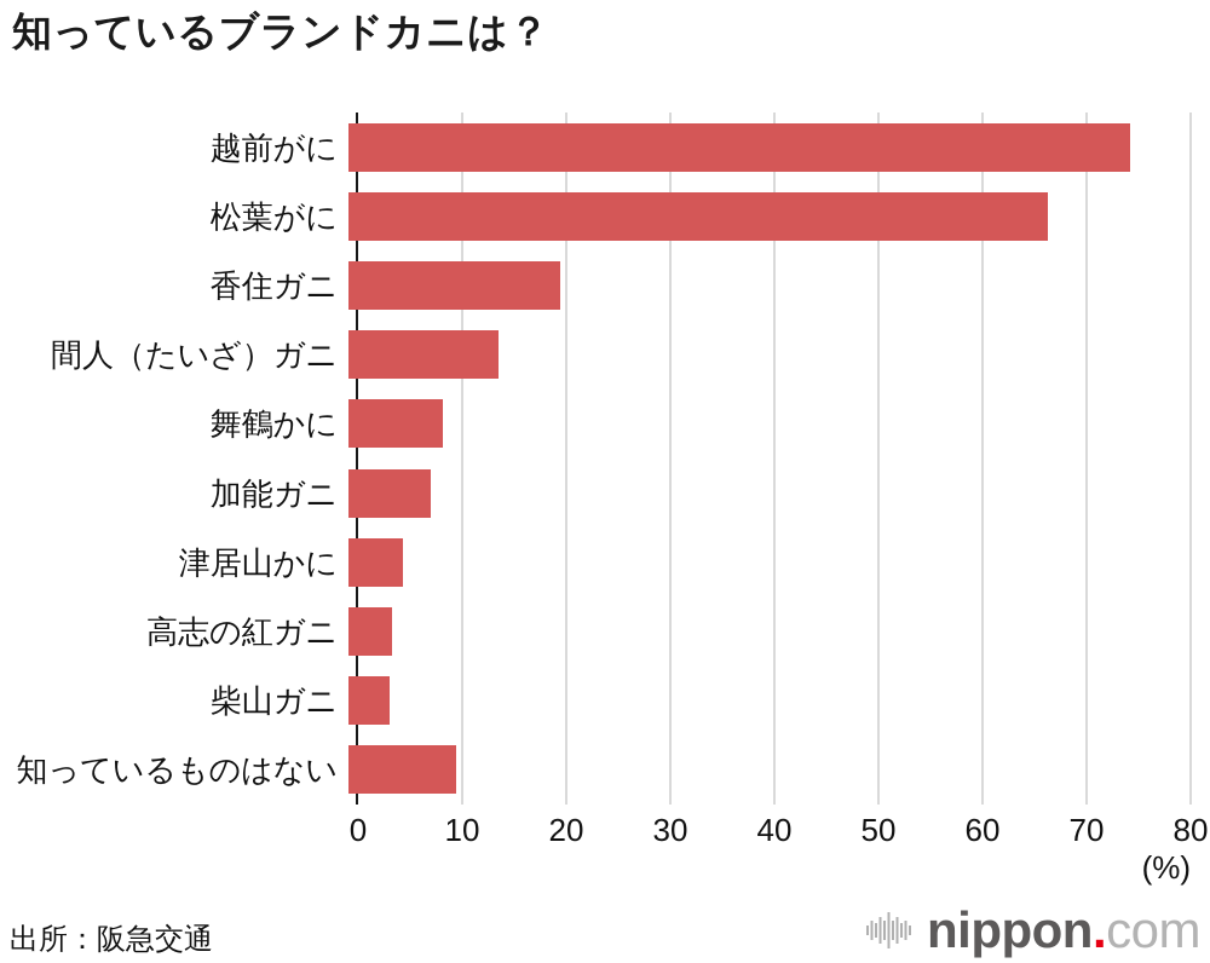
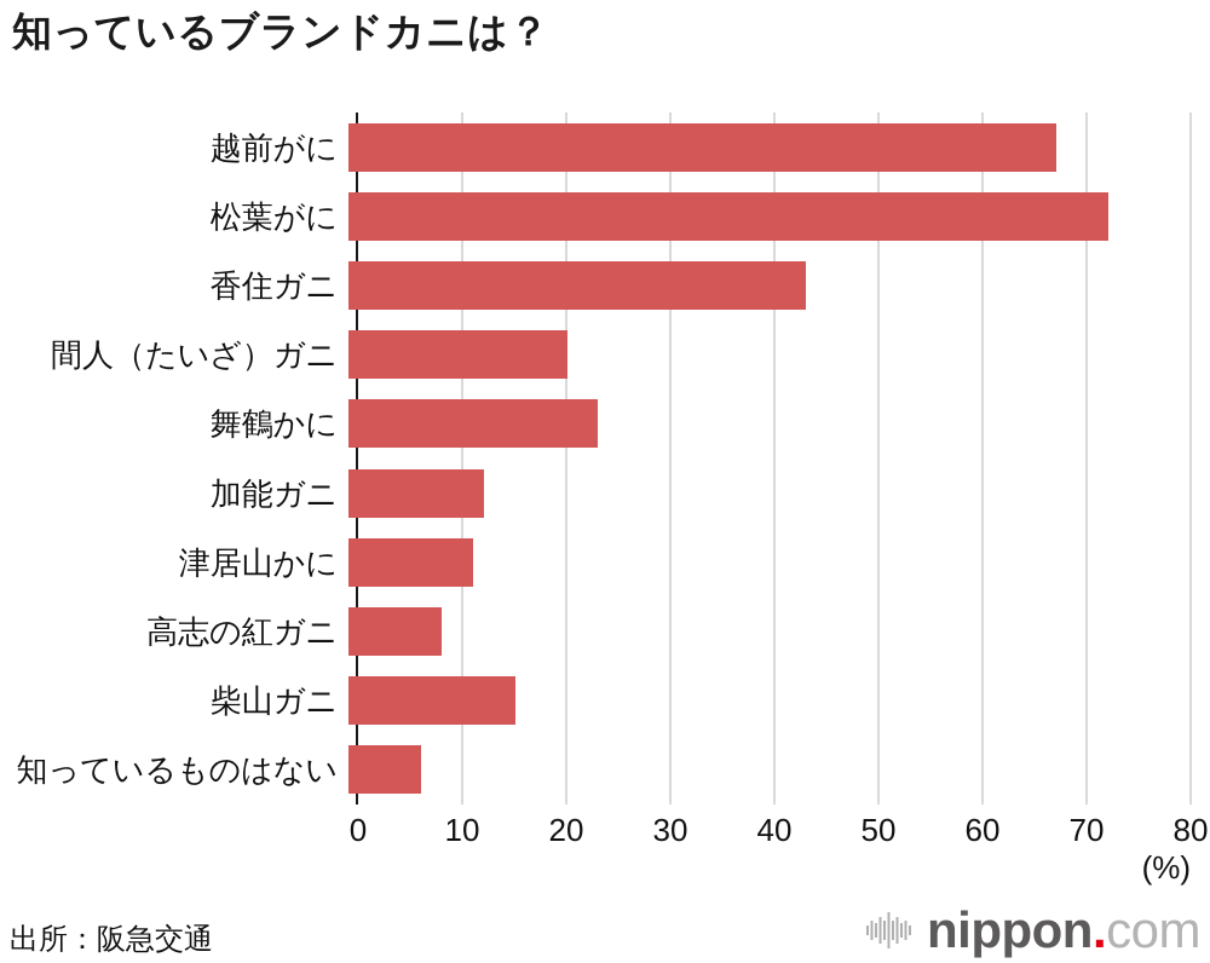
越前がに: 75 -> 68
松葉がに: 67 -> 73
香住ガニ: 20 -> 44
間人（たいざ）ガニ: 14 -> 21
舞鶴かに: 9 -> 24
加能ガニ: 8 -> 13
津居山かに: 5 -> 12
高志の紅ガニ: 4 -> 9
柴山ガニ: 4 -> 16
知っているものはない: 10 -> 7
